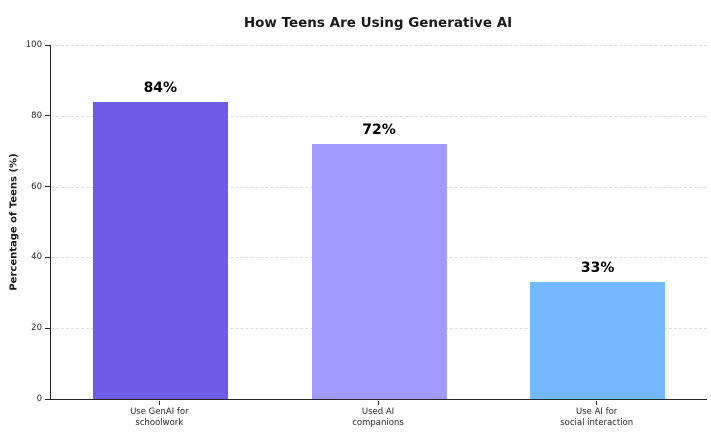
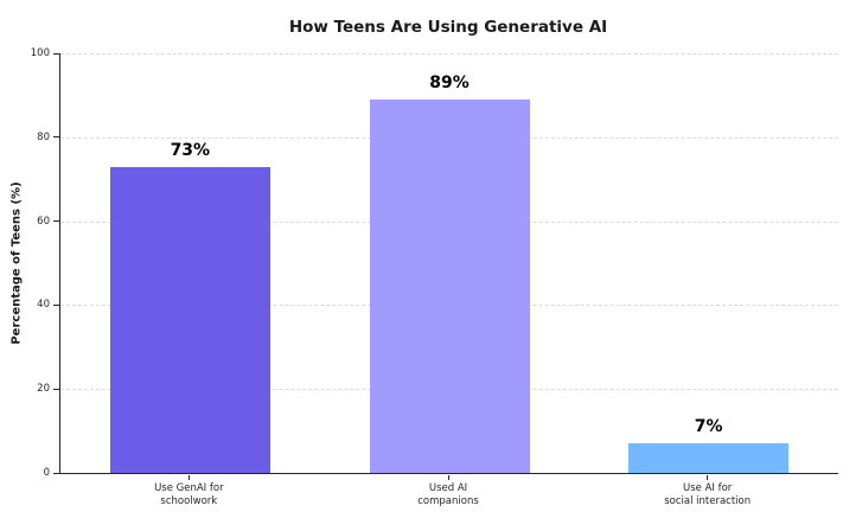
Use GenAI for schoolwork: 84% -> 73%
Used AI companions: 72% -> 89%
Use AI for social interaction: 33% -> 7%
